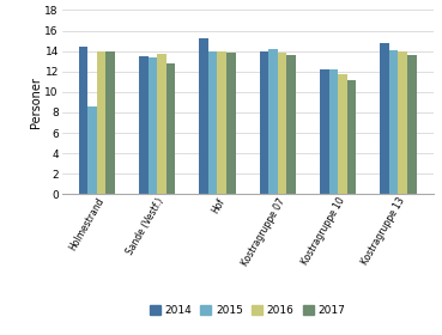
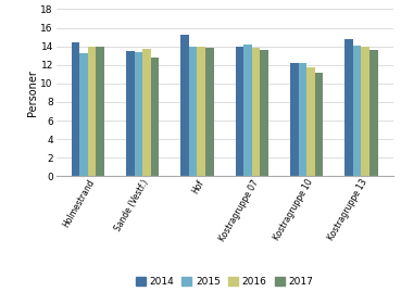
2015/Holmestrand: 8.6 -> 13.2
